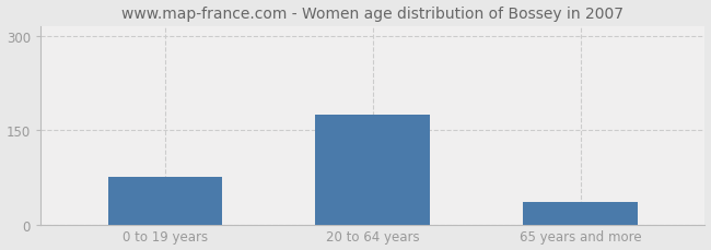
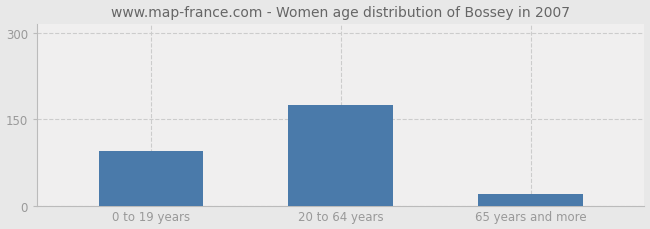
0 to 19 years: 75 -> 94
65 years and more: 35 -> 20
